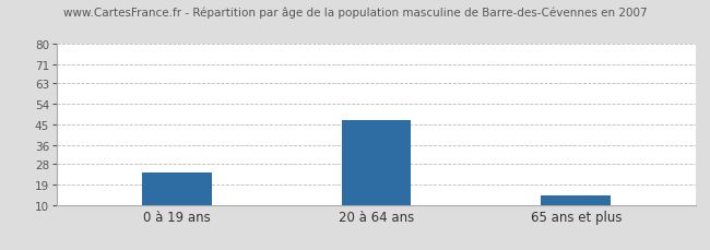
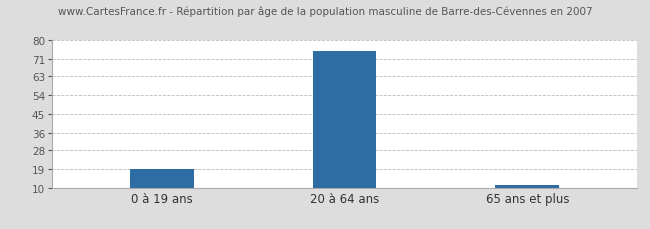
0 à 19 ans: 24 -> 19
20 à 64 ans: 47 -> 75
65 ans et plus: 14 -> 11
